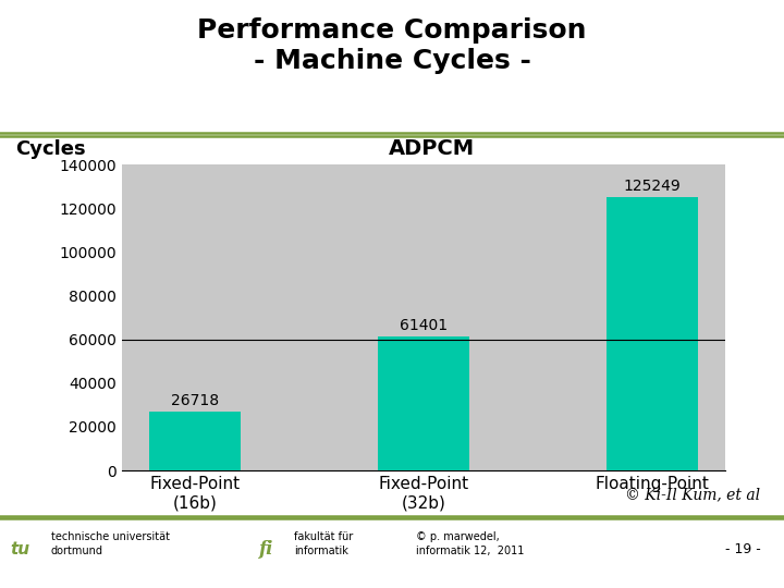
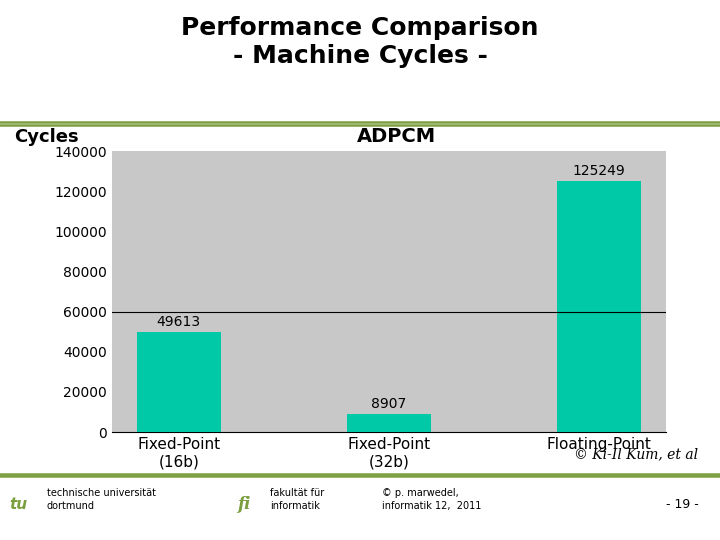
Fixed-Point (16b): 26718 -> 49613
Fixed-Point (32b): 61401 -> 8907
